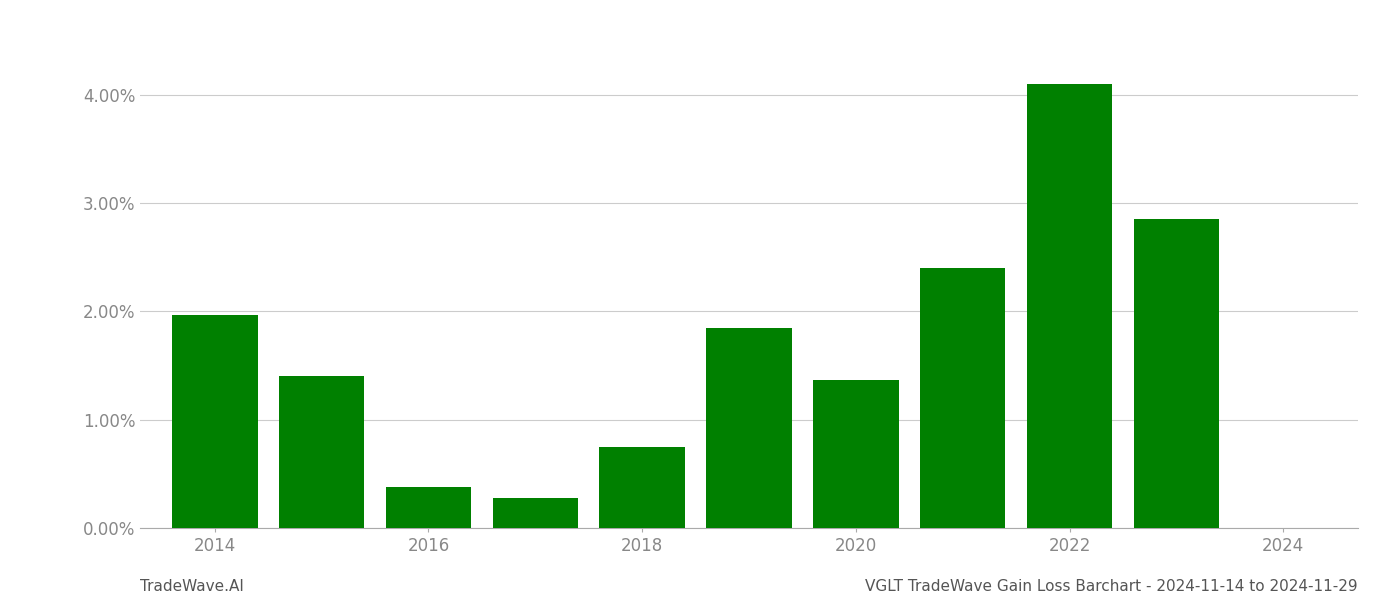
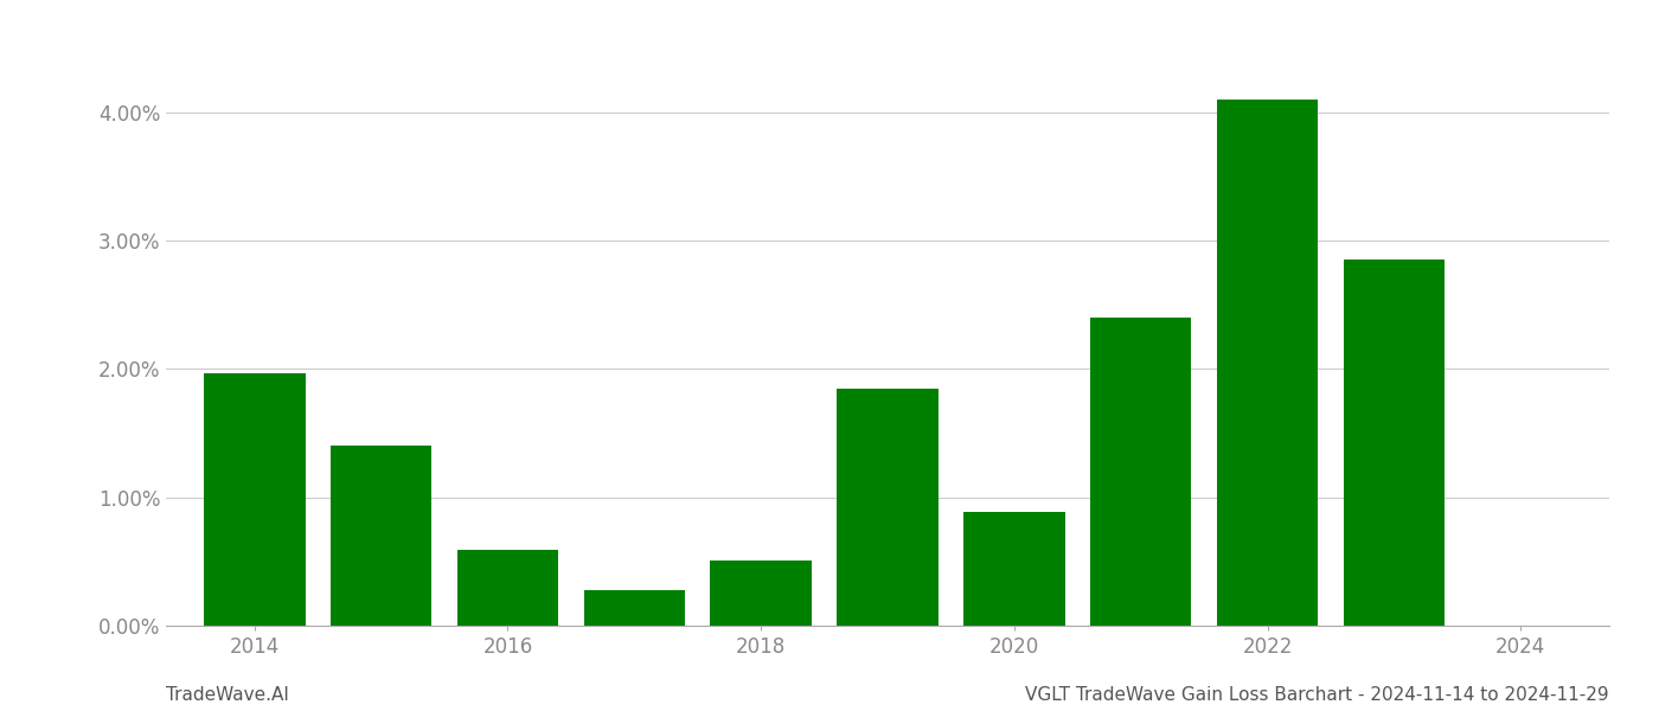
2016: 0.38% -> 0.59%
2018: 0.75% -> 0.51%
2020: 1.37% -> 0.89%
